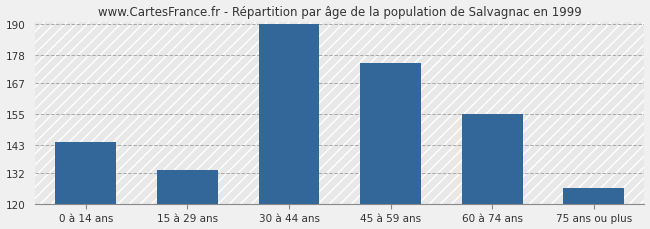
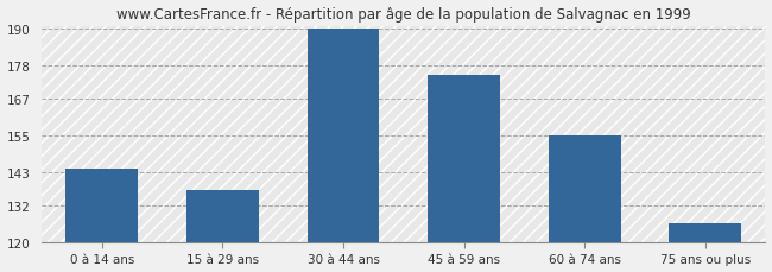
15 à 29 ans: 133 -> 137
